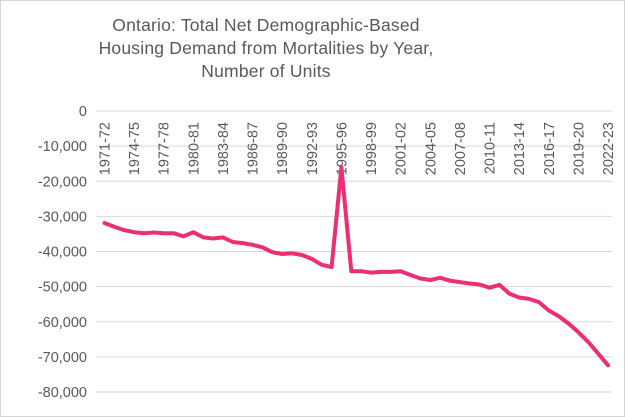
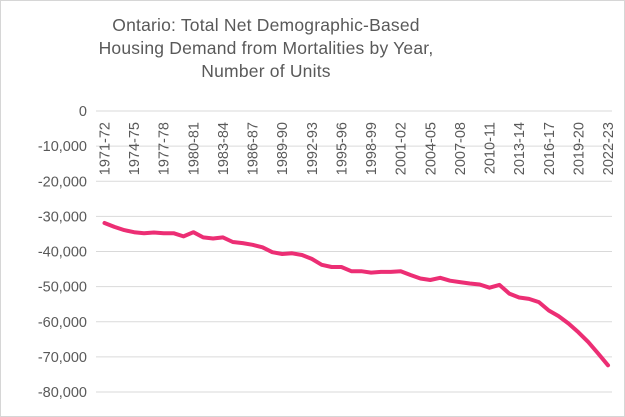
1995-96: -16000 -> -44000
